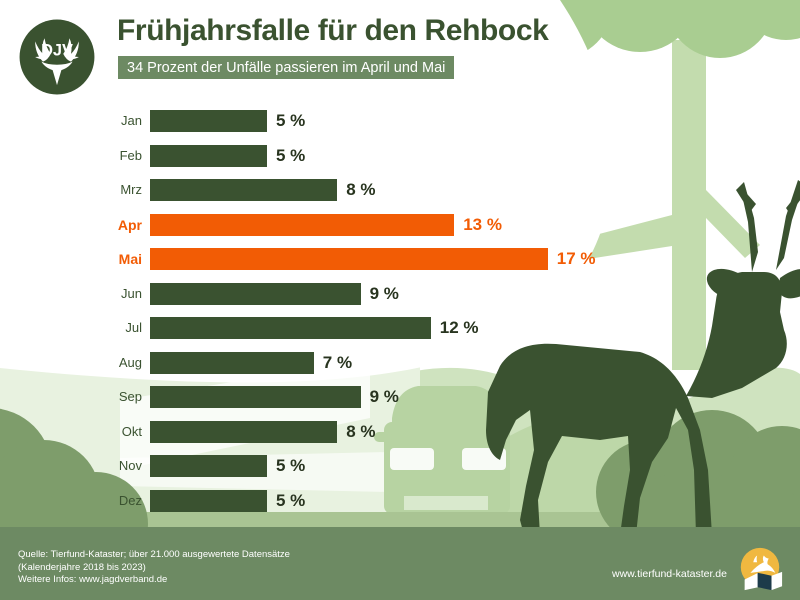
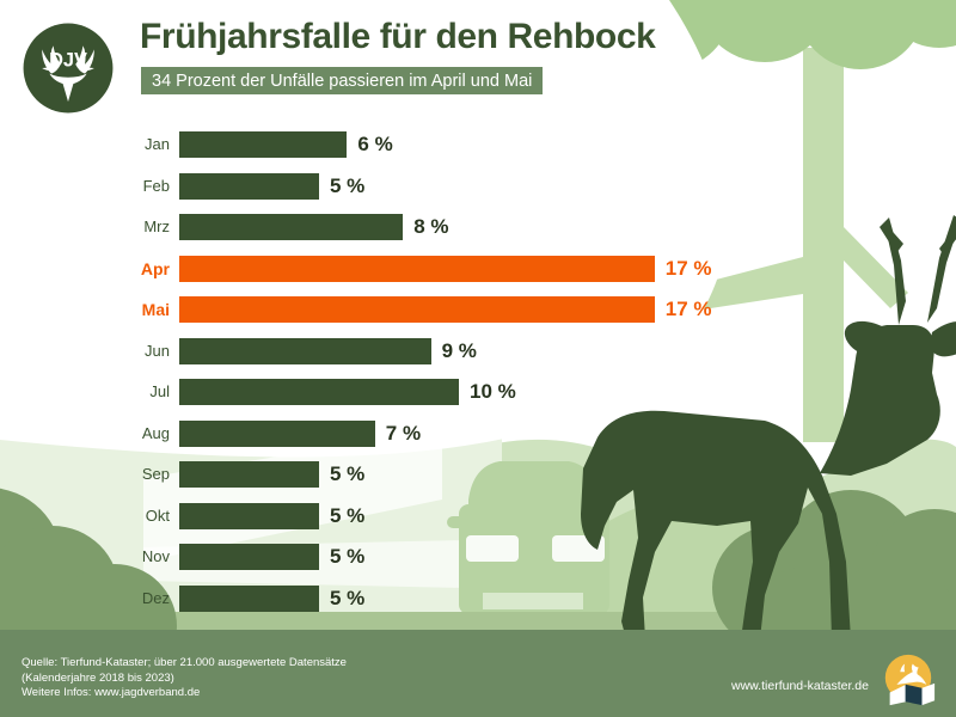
Jan: 5 -> 6
Apr: 13 -> 17
Jul: 12 -> 10
Sep: 9 -> 5
Okt: 8 -> 5
